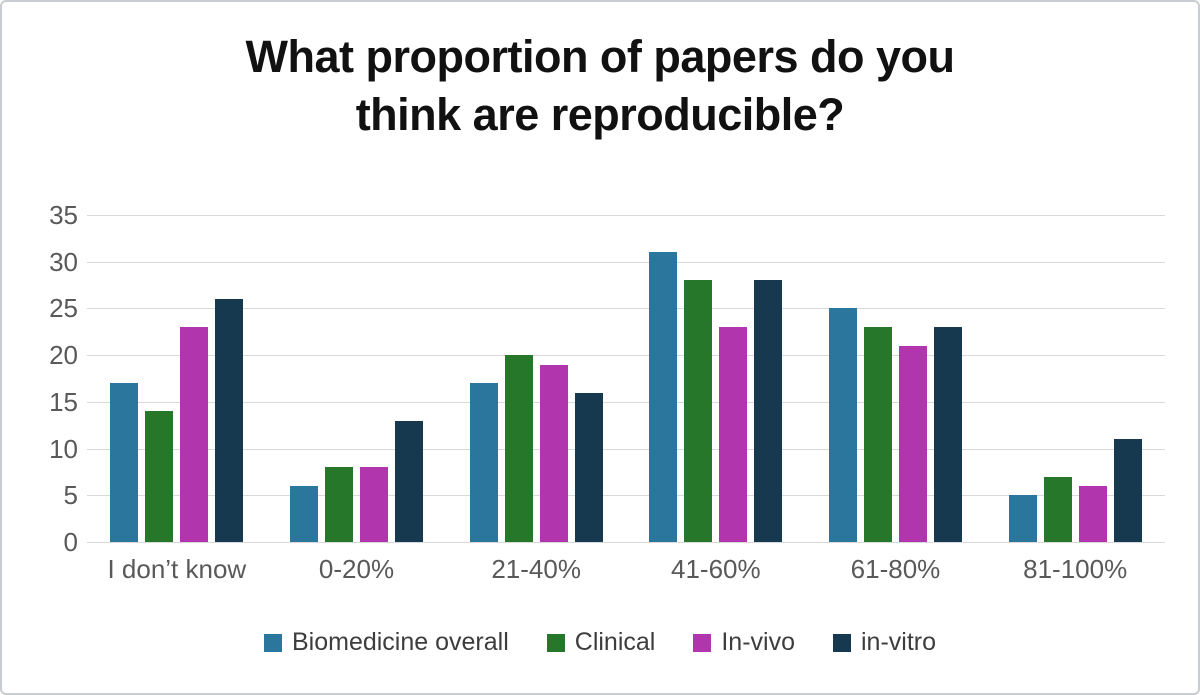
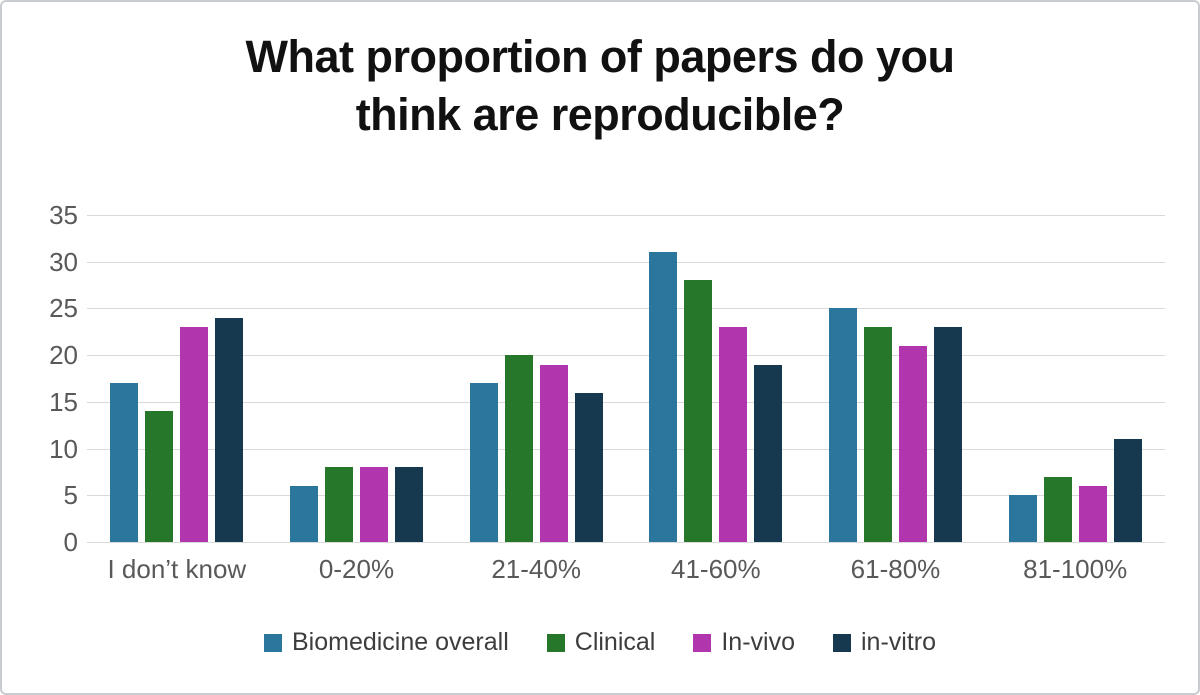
in-vitro/I don’t know: 26 -> 24
in-vitro/0-20%: 13 -> 8
in-vitro/41-60%: 28 -> 19
